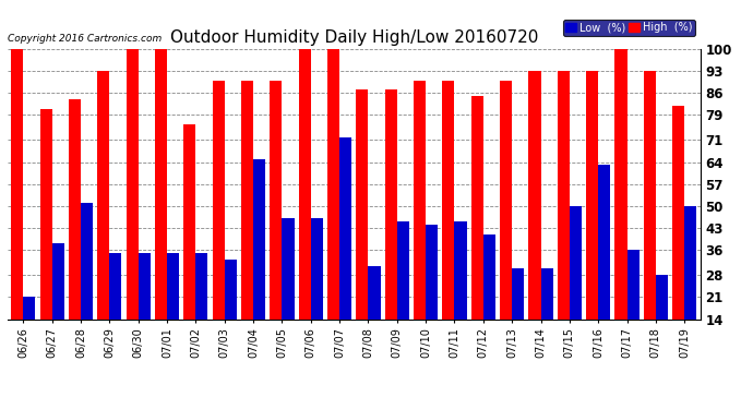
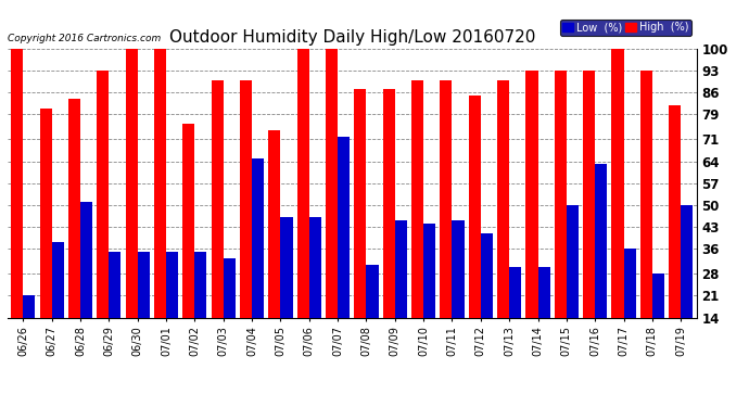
High (%)/07/05: 90 -> 74
